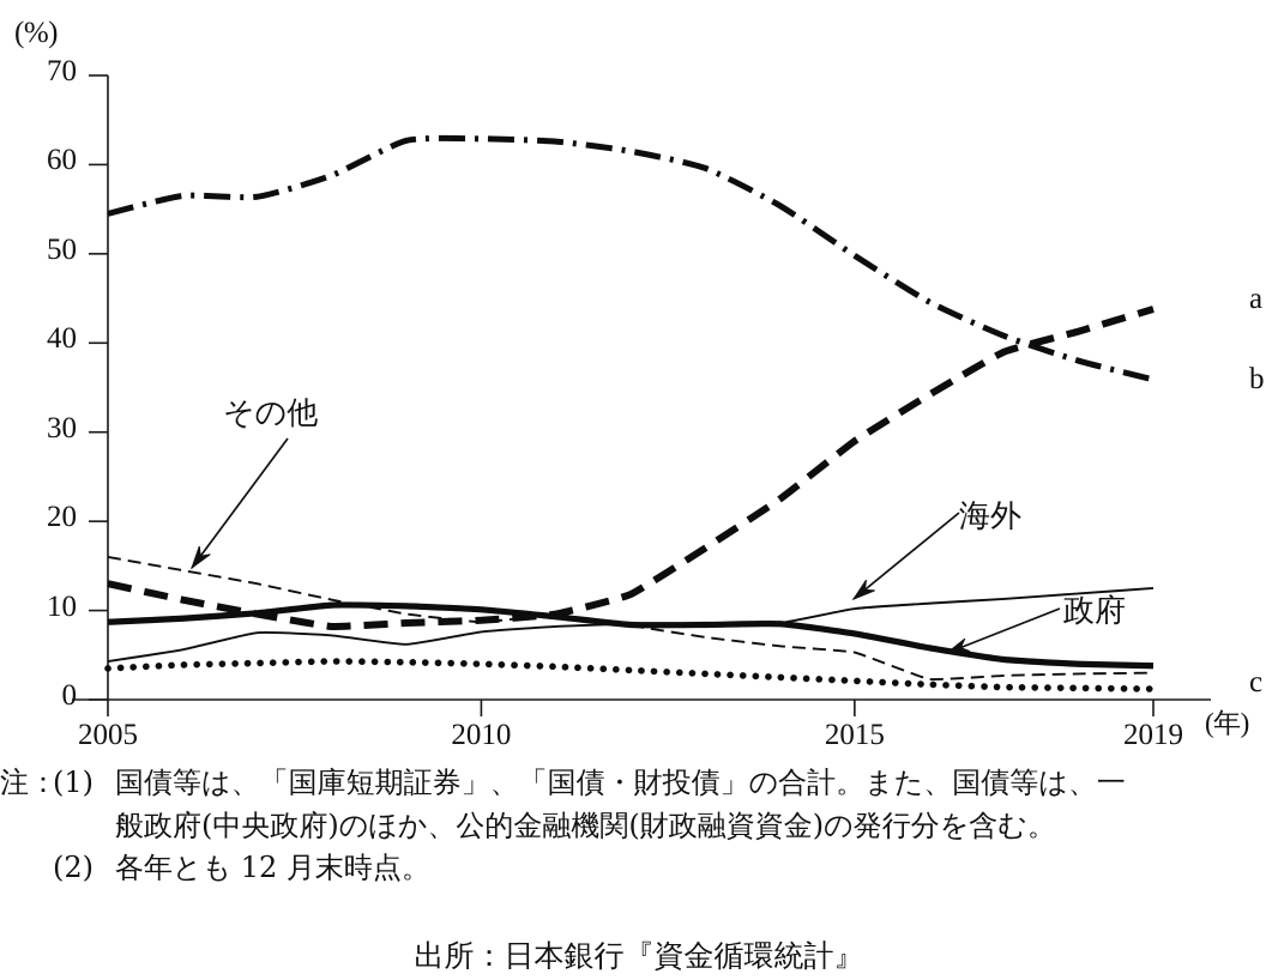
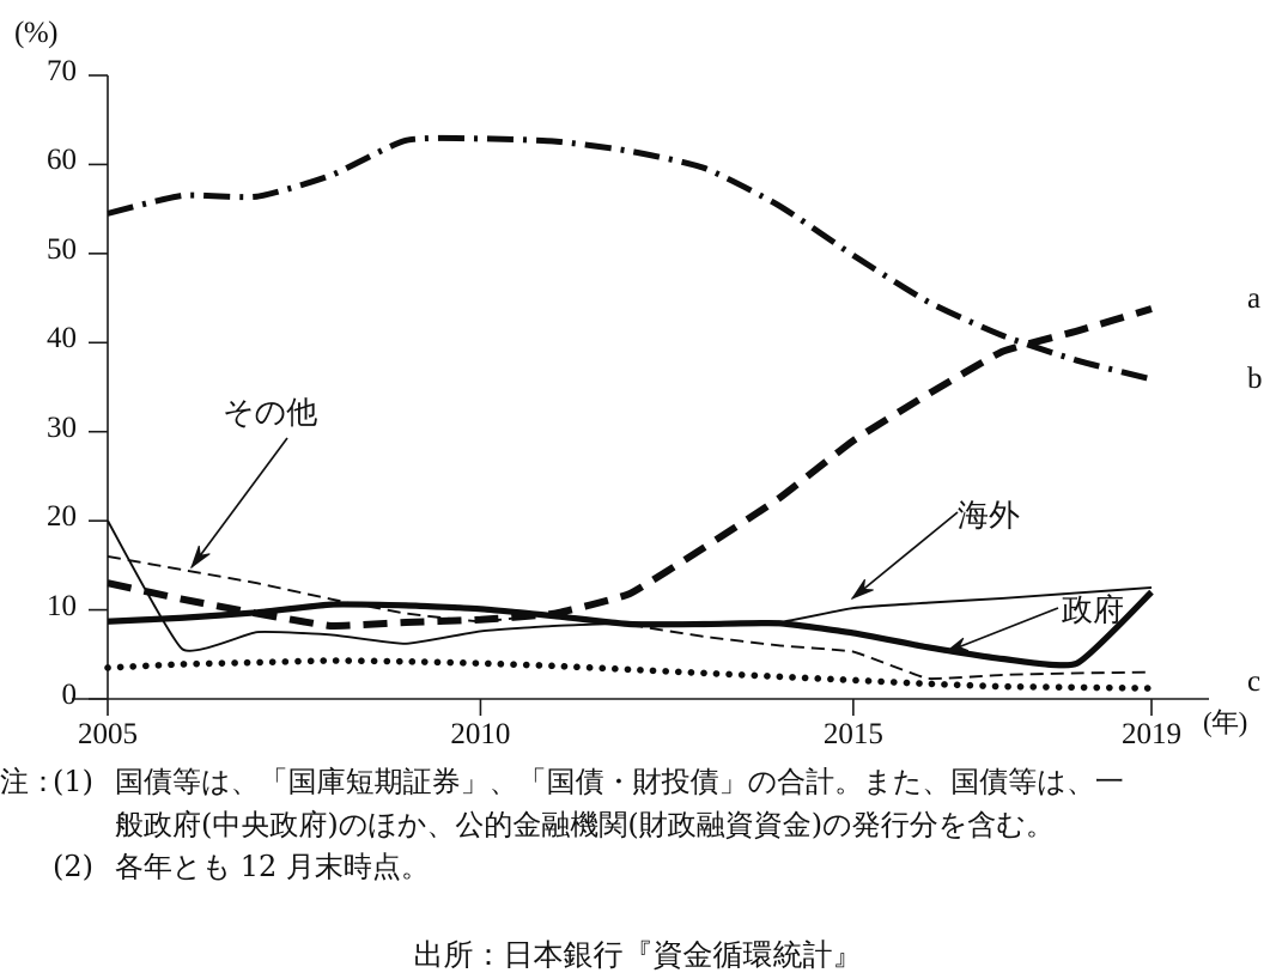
海外/2005: 4 -> 20
政府/2019: 4 -> 12
